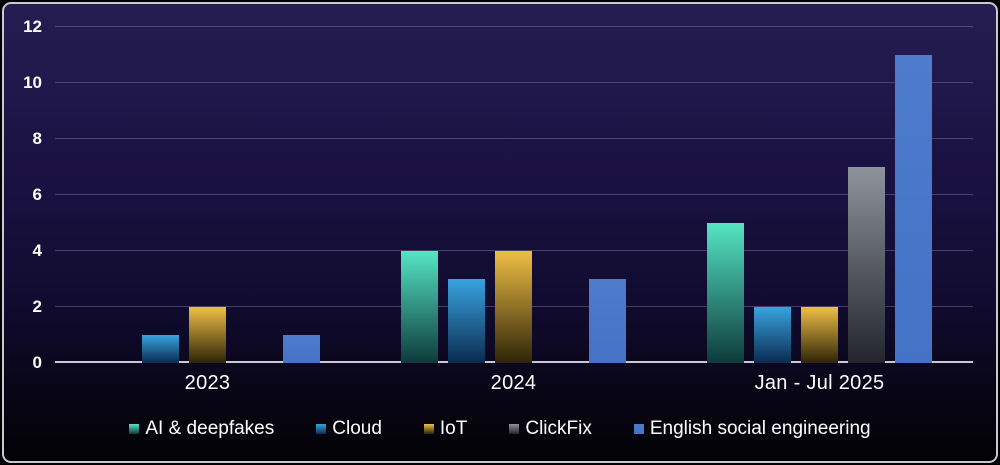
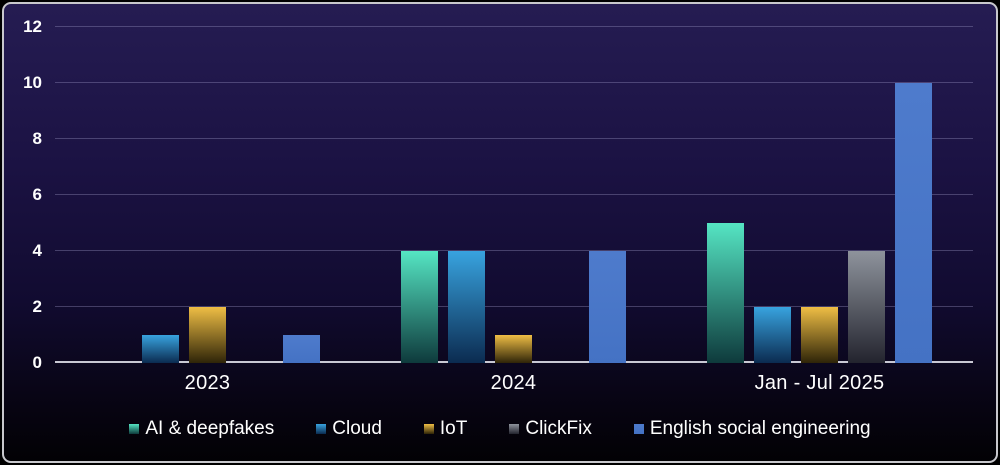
Cloud/2024: 3 -> 4
IoT/2024: 4 -> 1
English social engineering/2024: 3 -> 4
ClickFix/Jan - Jul 2025: 7 -> 4
English social engineering/Jan - Jul 2025: 11 -> 10
